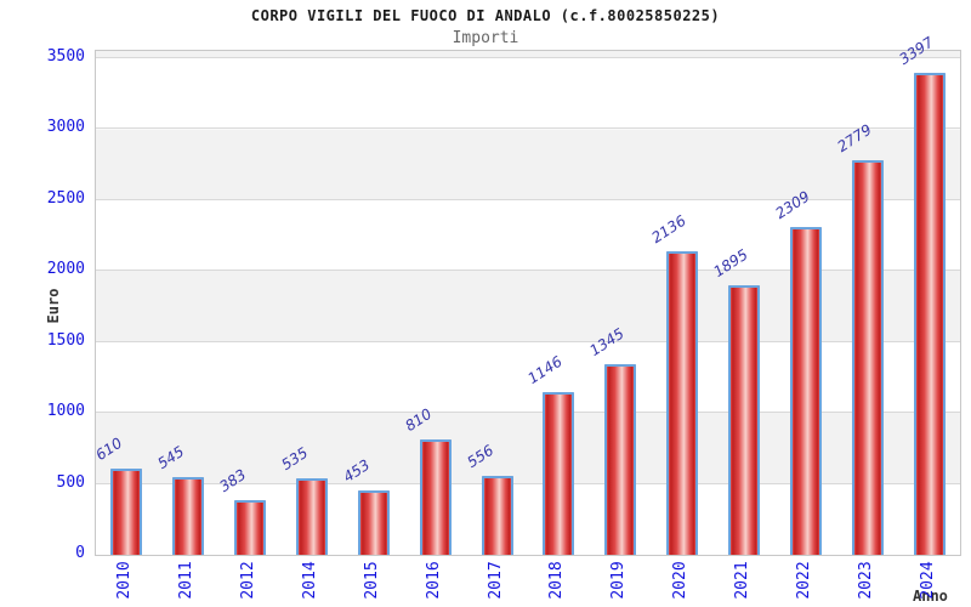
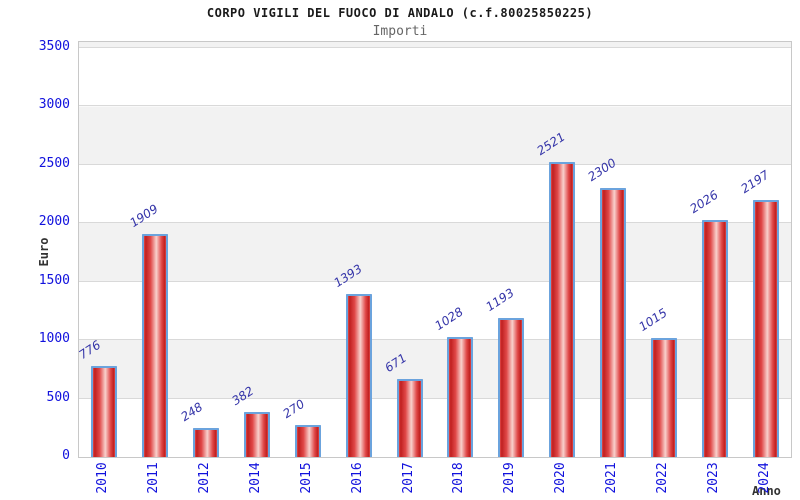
2010: 610 -> 776
2011: 545 -> 1909
2012: 383 -> 248
2014: 535 -> 382
2015: 453 -> 270
2016: 810 -> 1393
2017: 556 -> 671
2018: 1146 -> 1028
2019: 1345 -> 1193
2020: 2136 -> 2521
2021: 1895 -> 2300
2022: 2309 -> 1015
2023: 2779 -> 2026
2024: 3397 -> 2197
